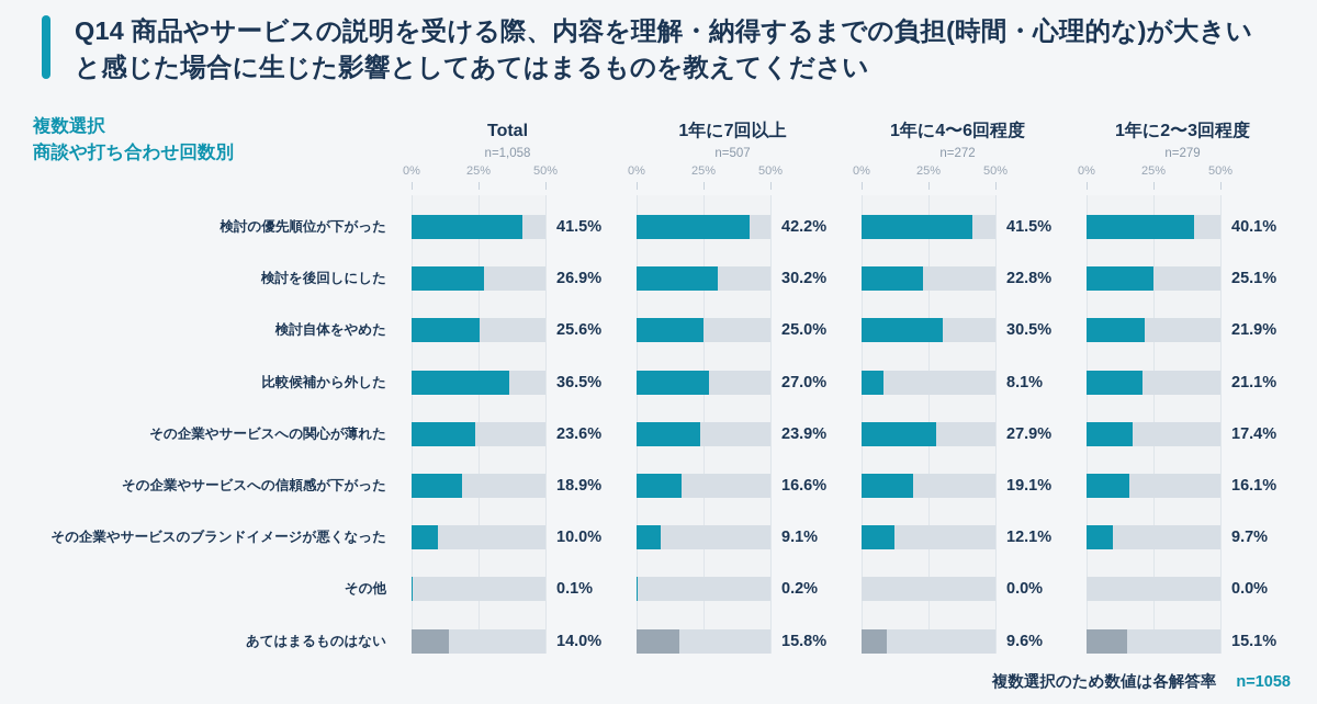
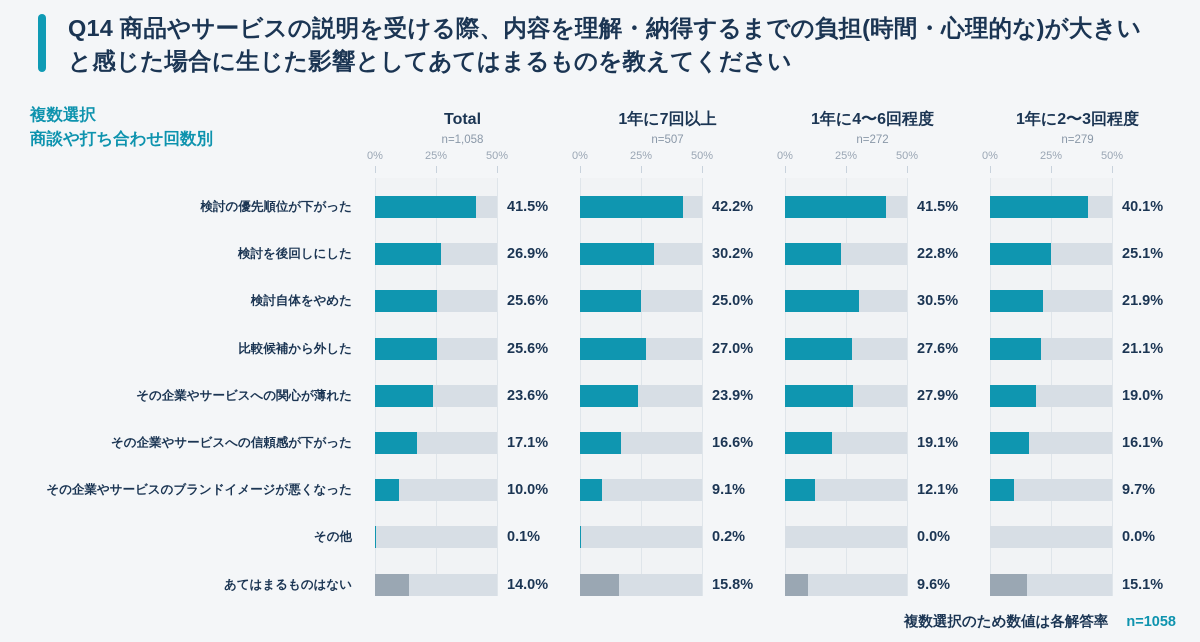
Total/比較候補から外した: 36.5% -> 25.6%
1年に4〜6回程度/比較候補から外した: 8.1% -> 27.6%
1年に2〜3回程度/その企業やサービスへの関心が薄れた: 17.4% -> 19.0%
Total/その企業やサービスへの信頼感が下がった: 18.9% -> 17.1%
